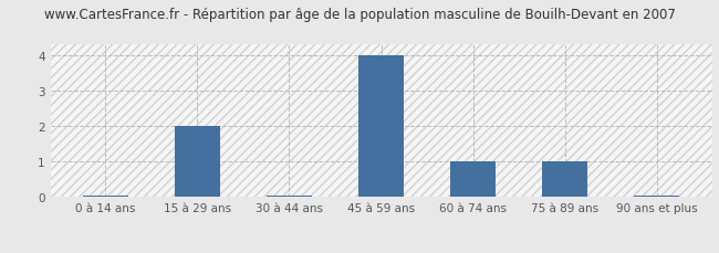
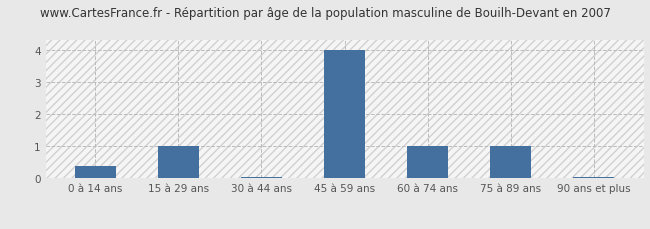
0 à 14 ans: 0.04 -> 0.40
15 à 29 ans: 2.00 -> 1.00
